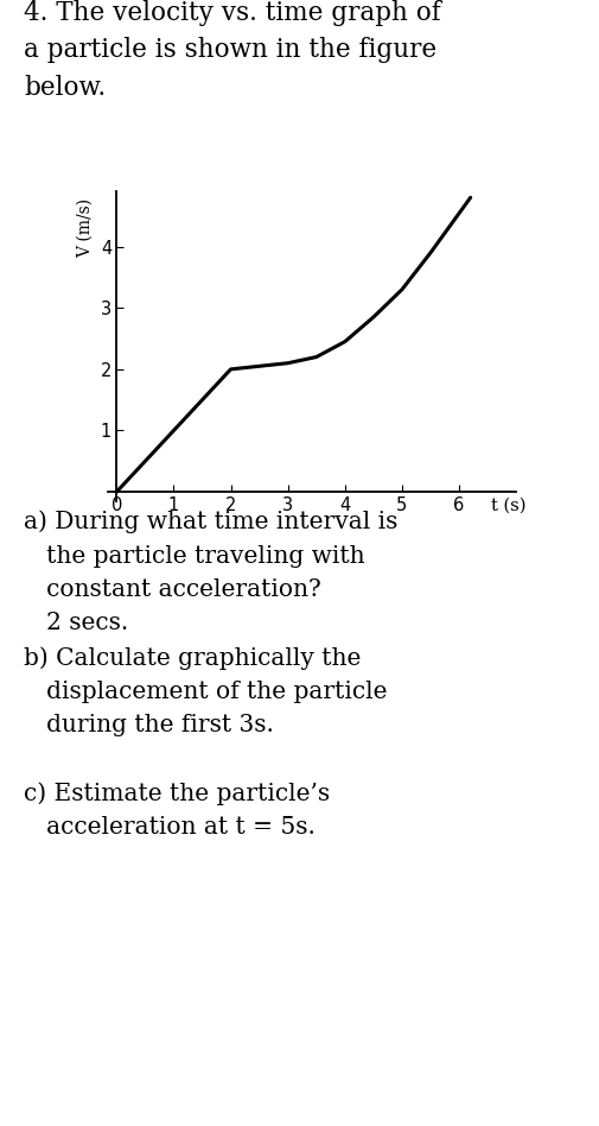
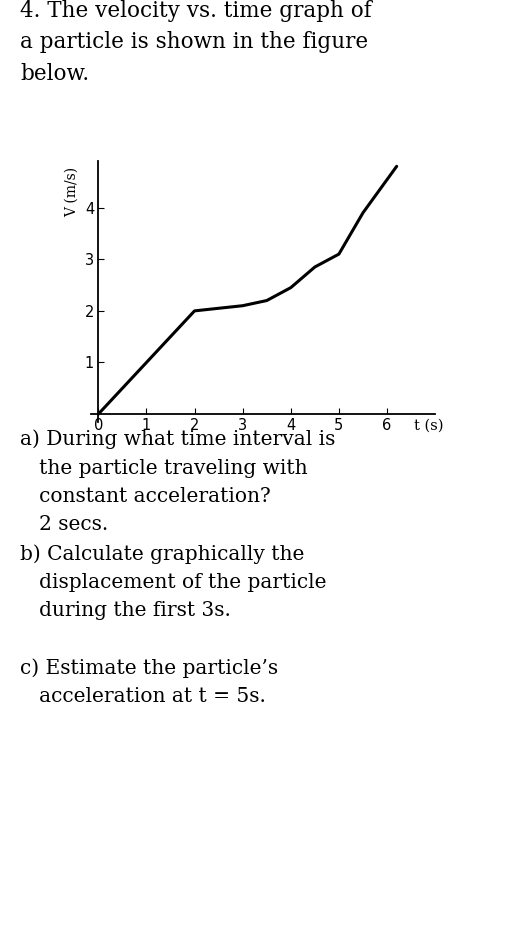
5: 3.30 -> 3.10
